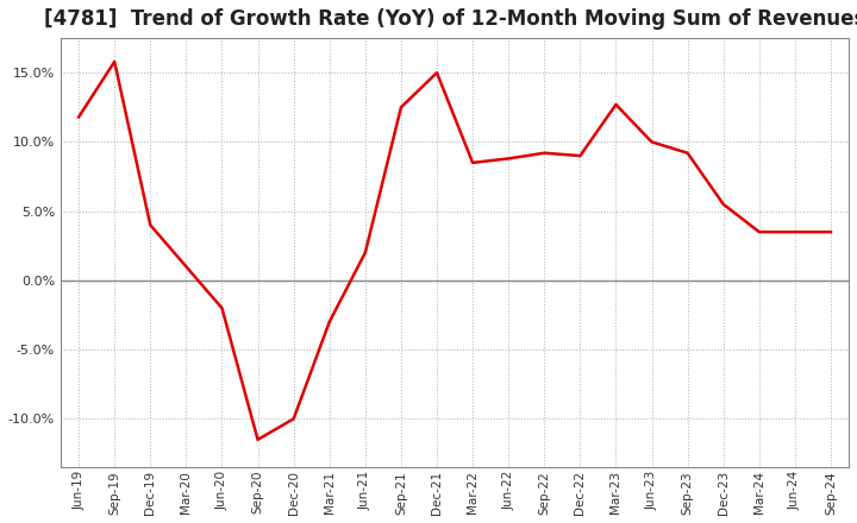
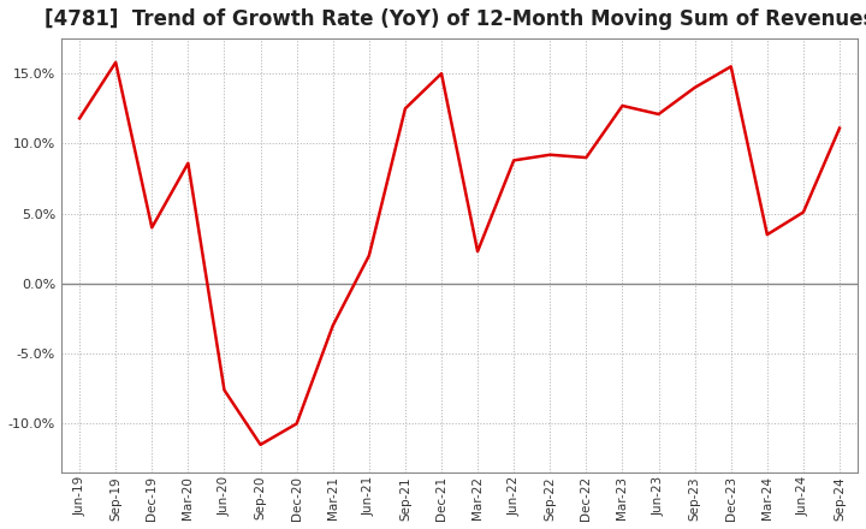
Mar-20: 1.0% -> 8.6%
Jun-20: -2.0% -> -7.6%
Mar-22: 8.5% -> 2.3%
Jun-23: 10.0% -> 12.1%
Sep-23: 9.2% -> 14.0%
Dec-23: 5.5% -> 15.5%
Jun-24: 3.5% -> 5.1%
Sep-24: 3.5% -> 11.1%
